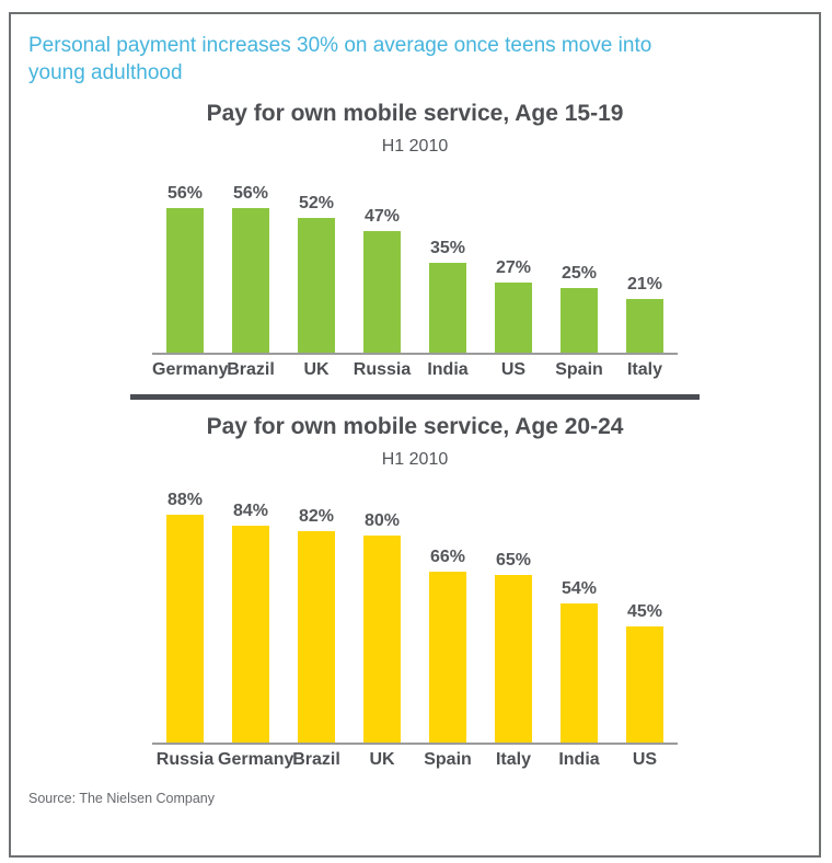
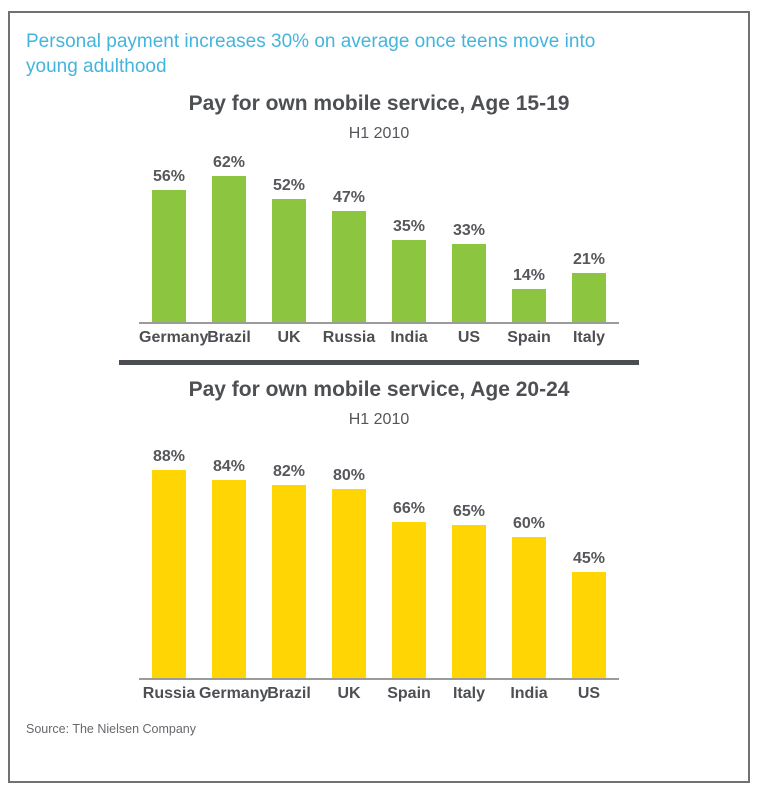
Pay for own mobile service, Age 15-19/Brazil: 56% -> 62%
Pay for own mobile service, Age 15-19/US: 27% -> 33%
Pay for own mobile service, Age 15-19/Spain: 25% -> 14%
Pay for own mobile service, Age 20-24/India: 54% -> 60%
